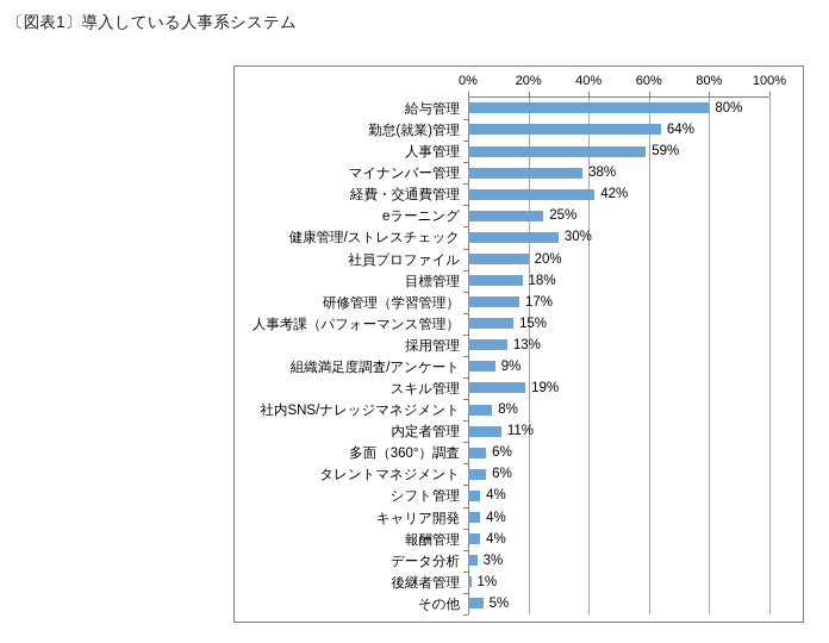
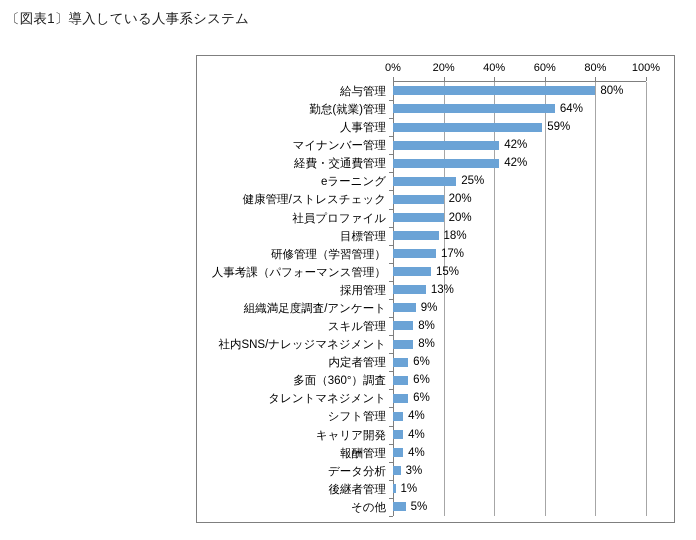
マイナンバー管理: 38% -> 42%
健康管理/ストレスチェック: 30% -> 20%
スキル管理: 19% -> 8%
内定者管理: 11% -> 6%
